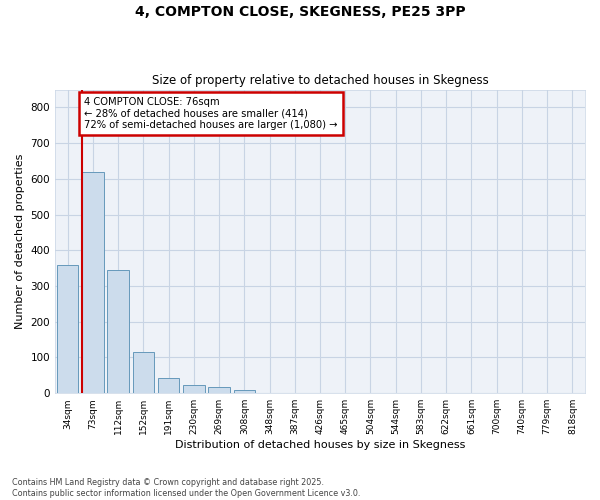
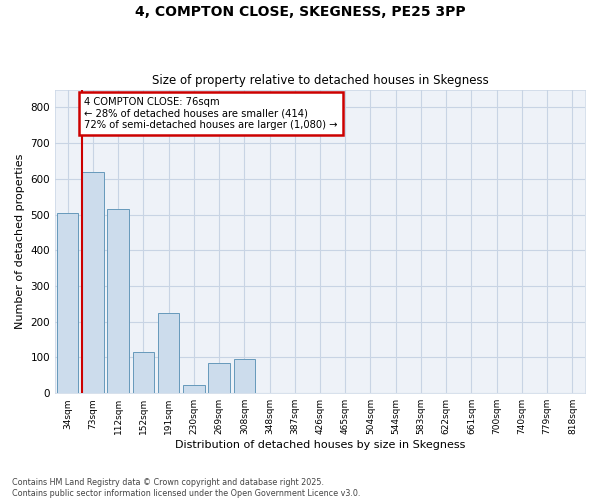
34sqm: 360 -> 505
112sqm: 345 -> 515
191sqm: 42 -> 225
269sqm: 18 -> 85
308sqm: 10 -> 95
